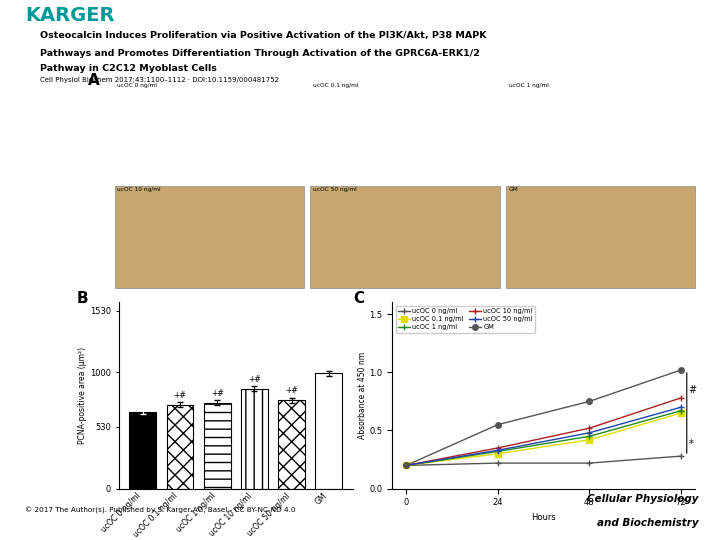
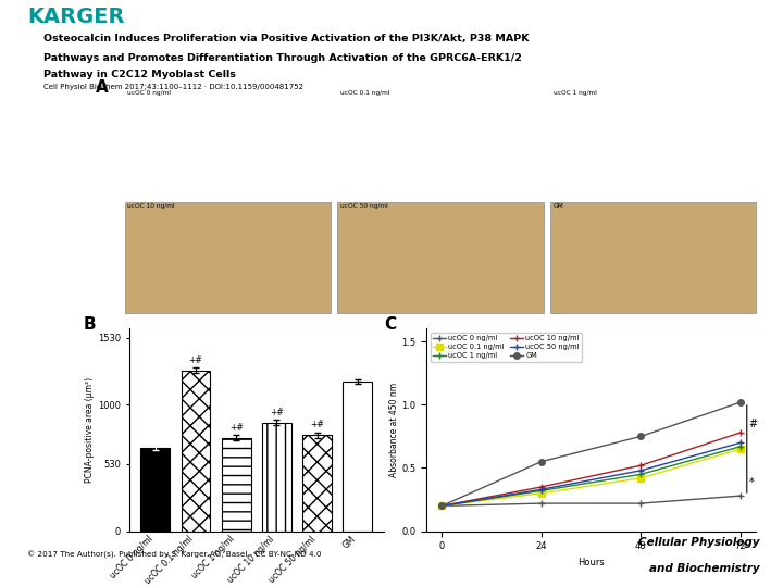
ucOC 0.1 ng/ml: 720 -> 1270
GM: 990 -> 1180
